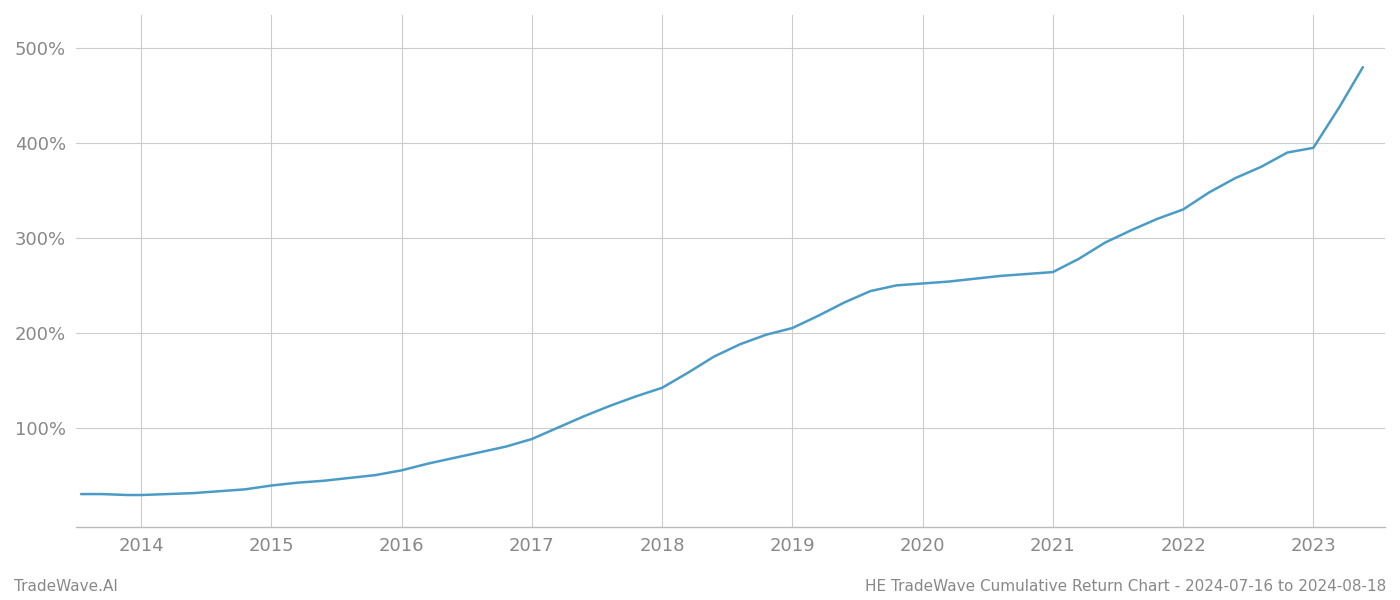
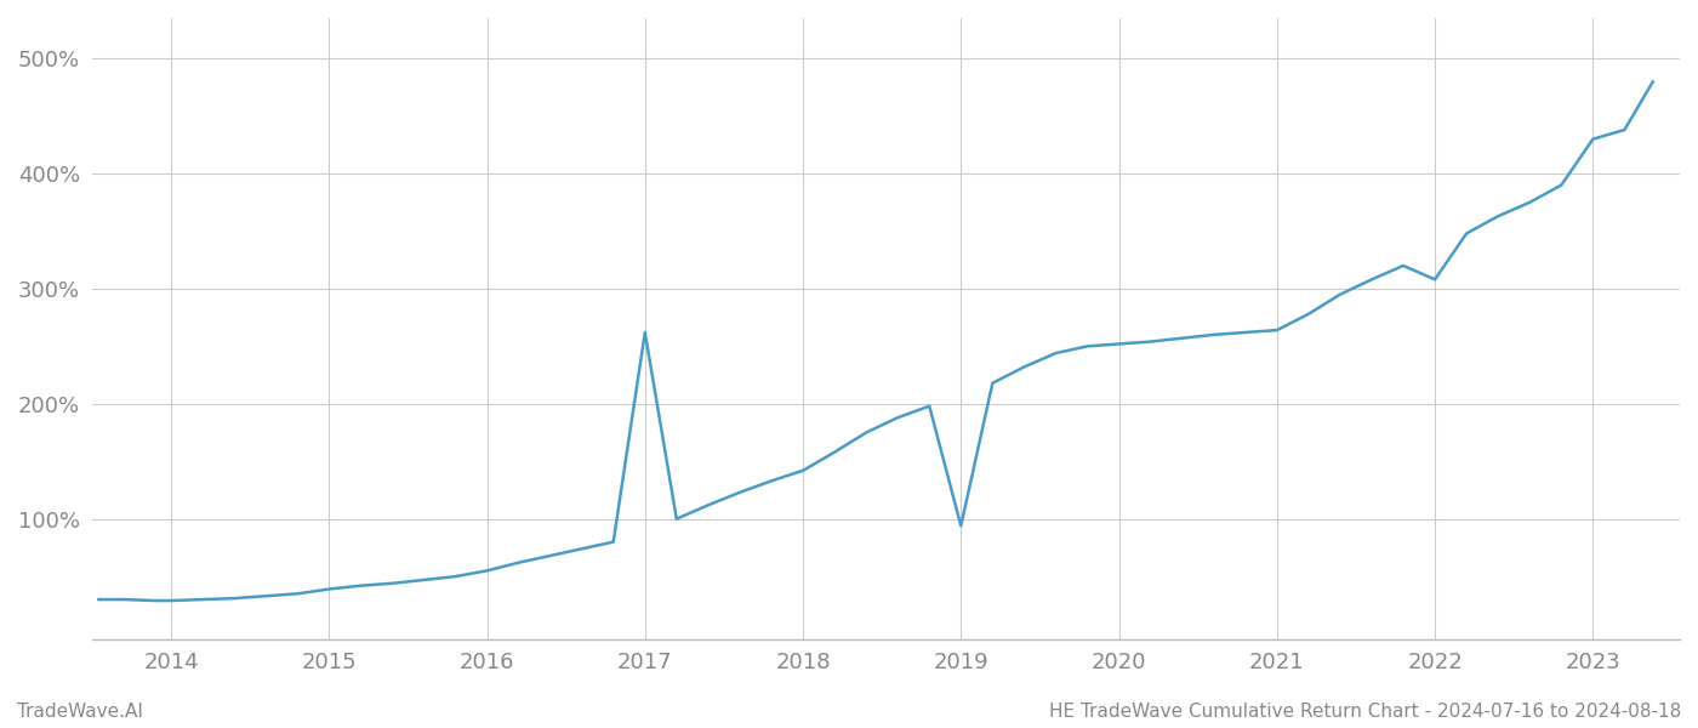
2017: 88% -> 262%
2019: 205% -> 94%
2022: 330% -> 308%
2023: 395% -> 430%
